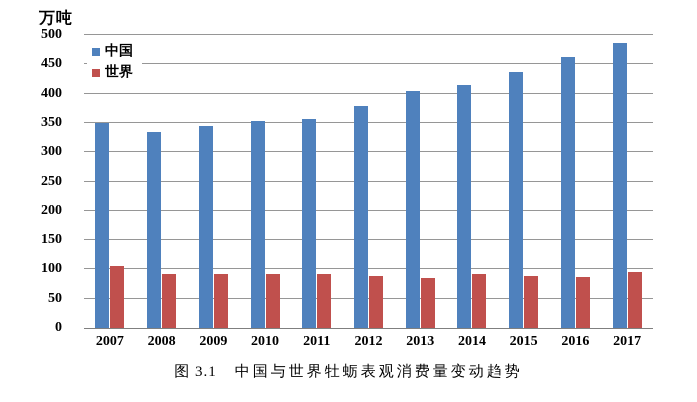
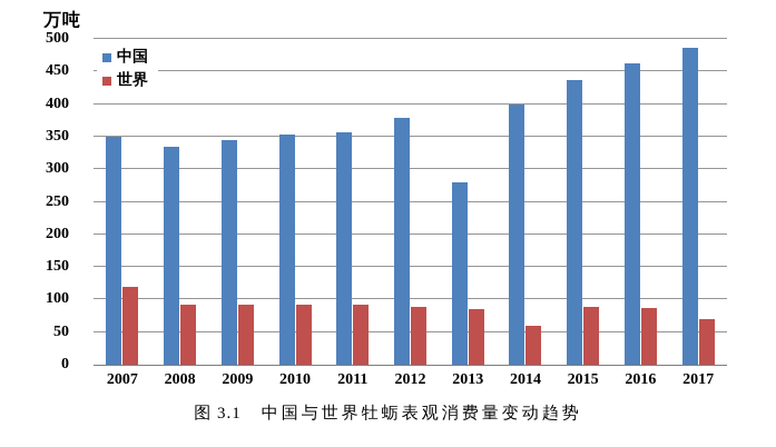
世界/2007: 100 -> 120
中国/2013: 400 -> 280
中国/2014: 420 -> 400
世界/2014: 90 -> 60
世界/2017: 100 -> 70
